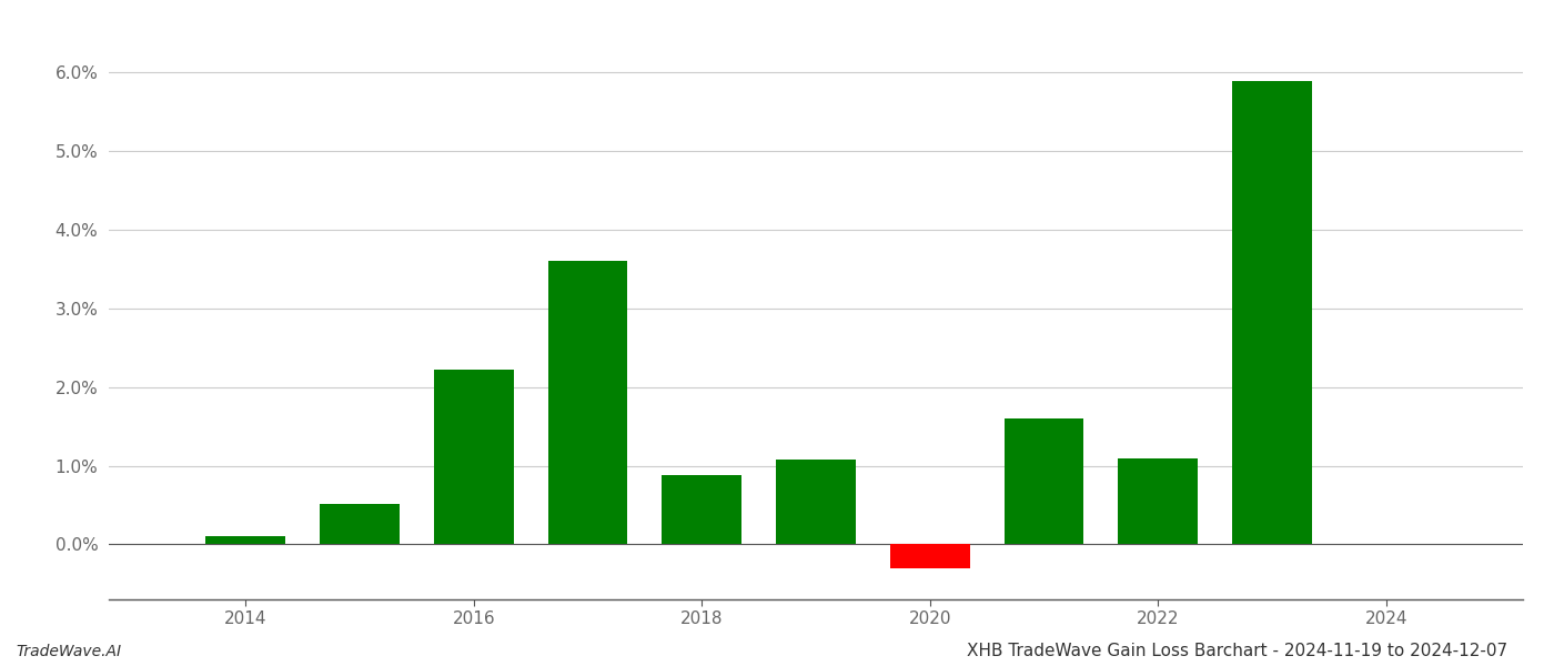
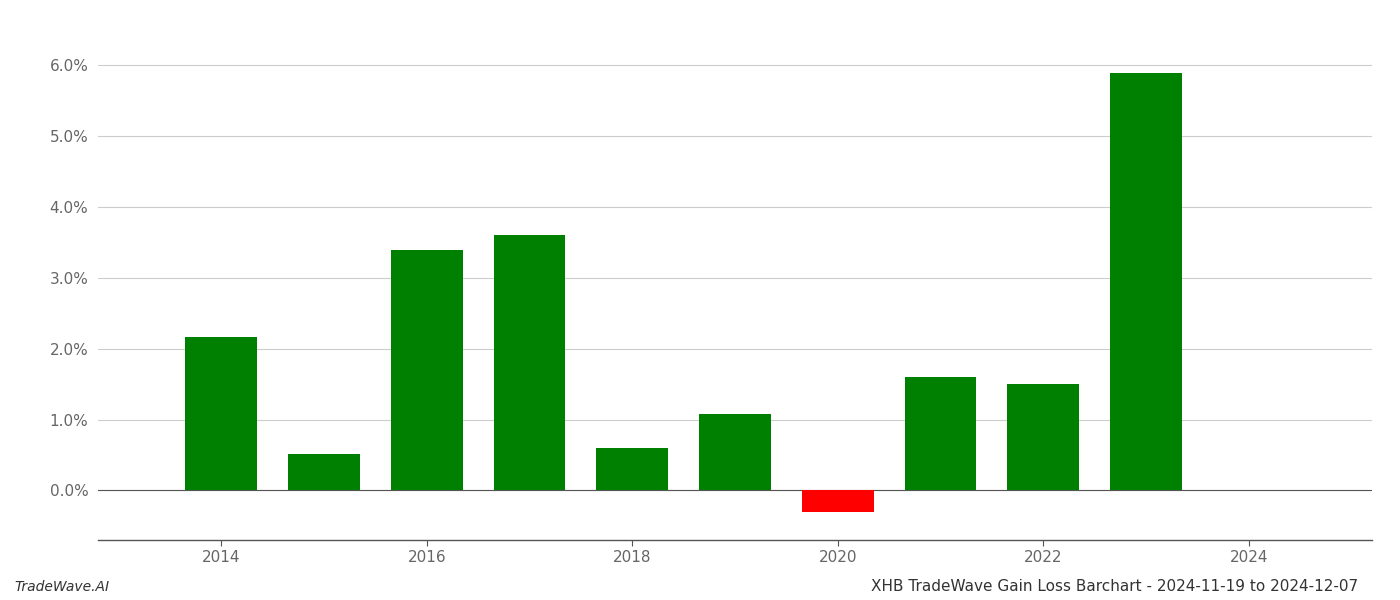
2014: 0.10% -> 2.16%
2016: 2.22% -> 3.40%
2018: 0.88% -> 0.60%
2022: 1.10% -> 1.50%
